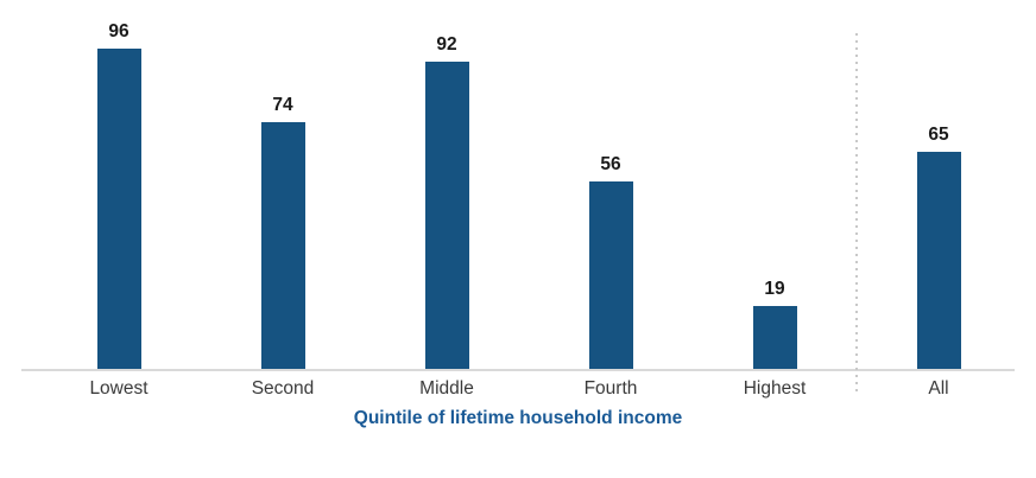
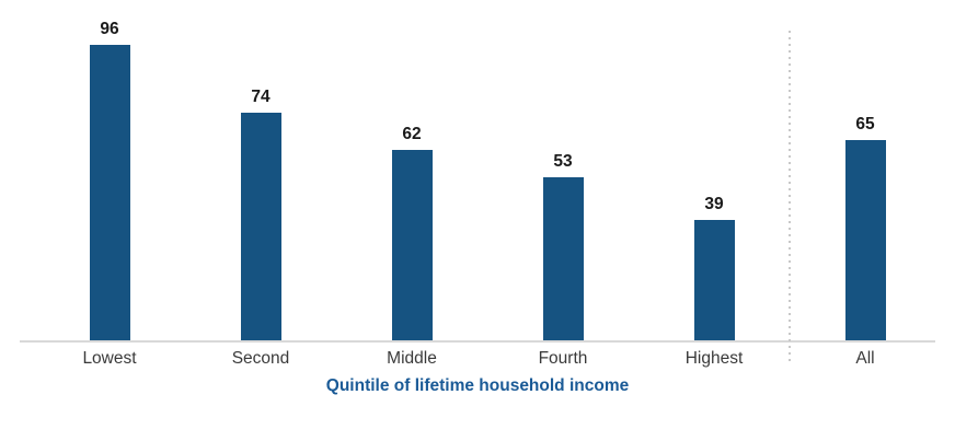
Middle: 92 -> 62
Fourth: 56 -> 53
Highest: 19 -> 39
